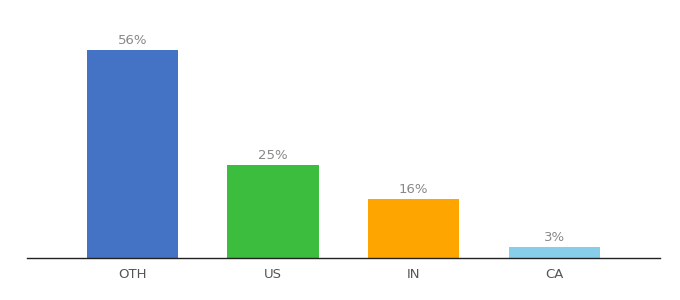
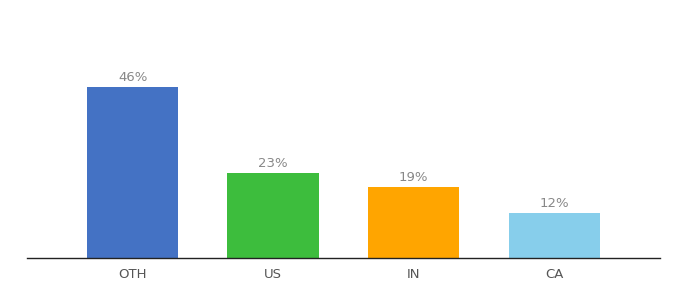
OTH: 56% -> 46%
US: 25% -> 23%
IN: 16% -> 19%
CA: 3% -> 12%
